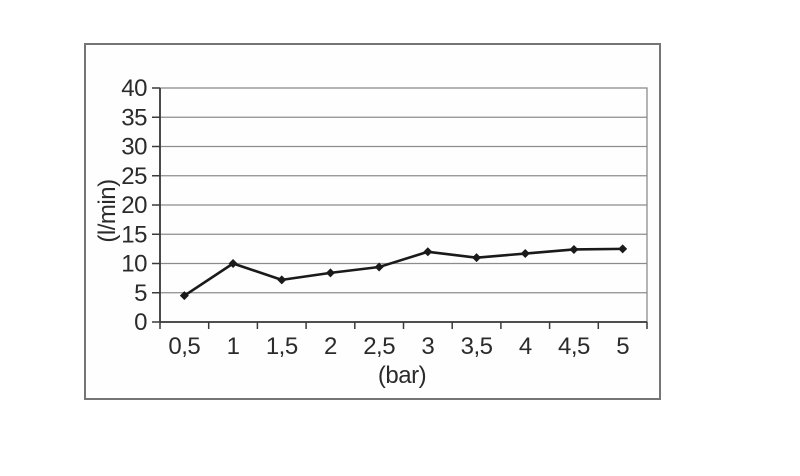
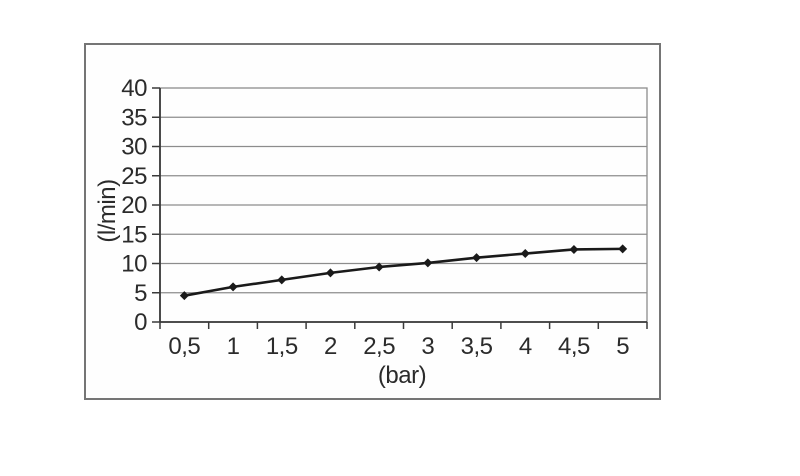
1: 10 -> 6
3: 12 -> 10
